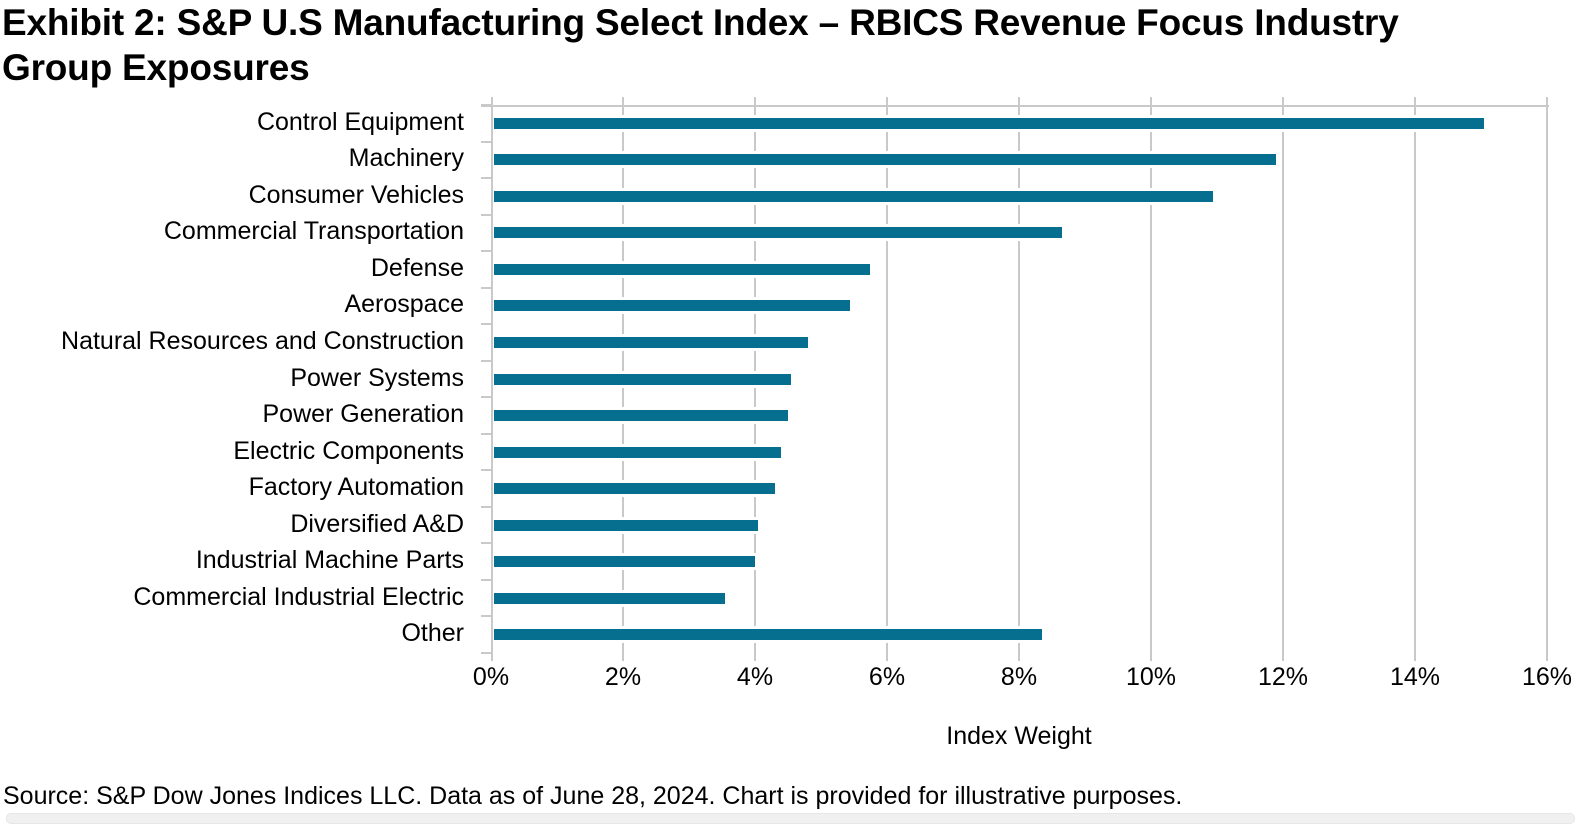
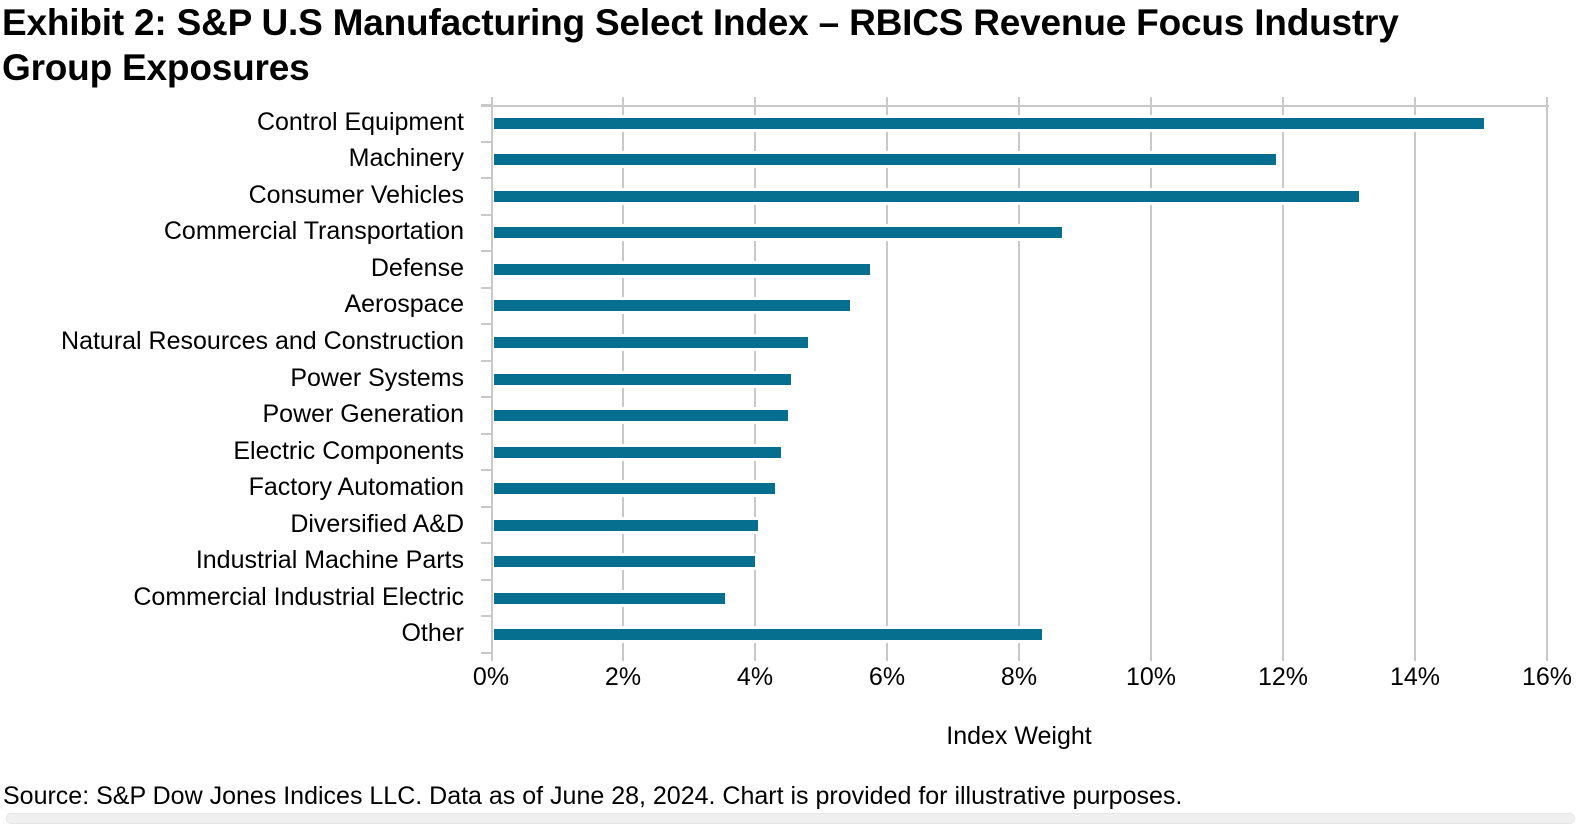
Consumer Vehicles: 10.9% -> 13.1%
